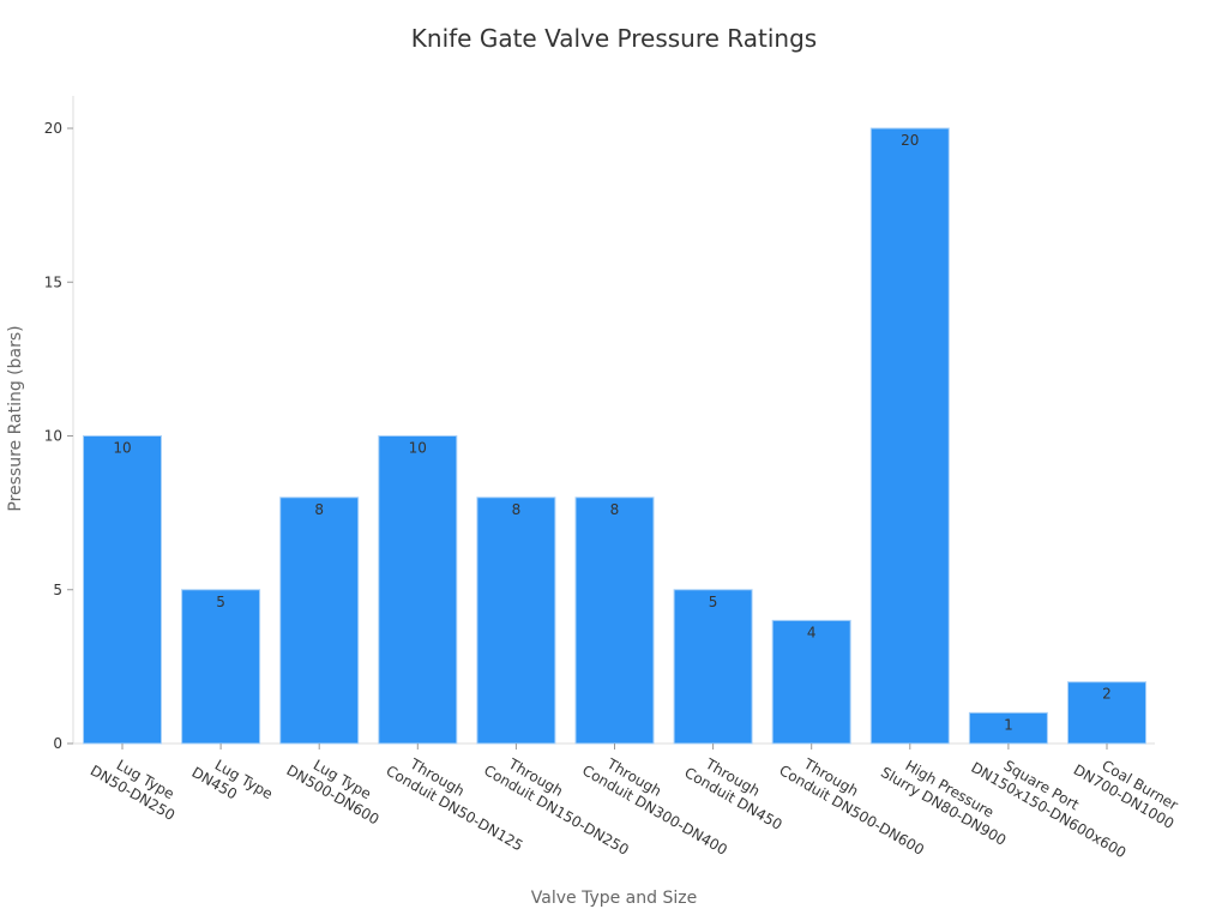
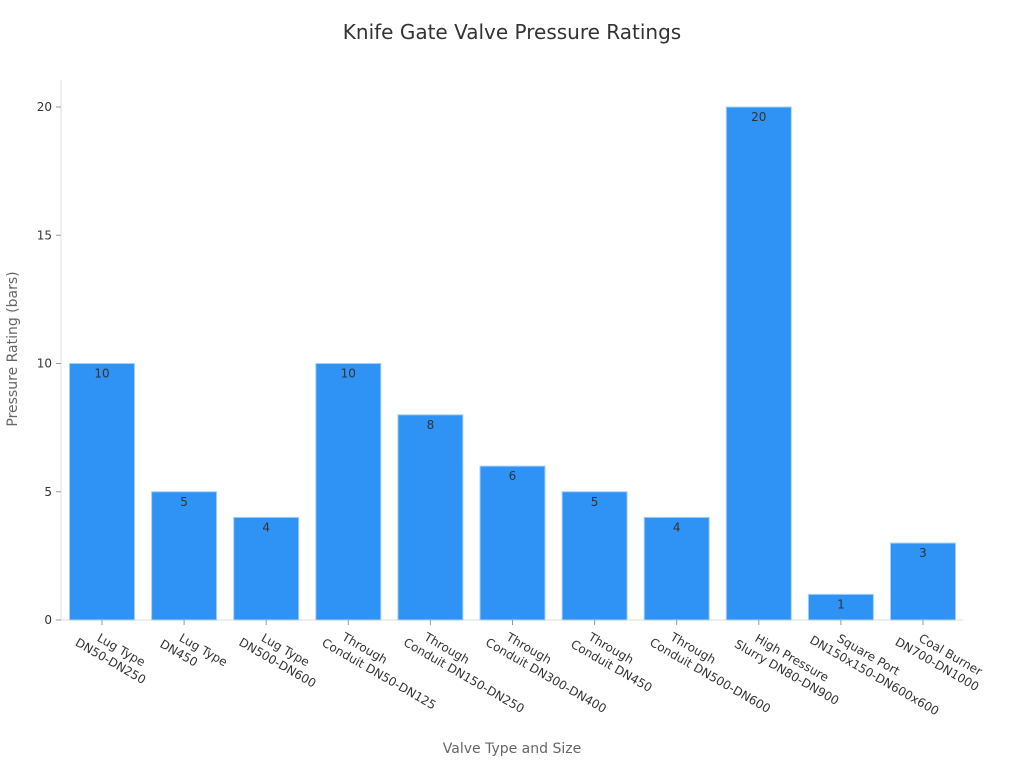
Lug Type DN500-DN600: 8 -> 4
Through Conduit DN300-DN400: 8 -> 6
Coal Burner DN700-DN1000: 2 -> 3
